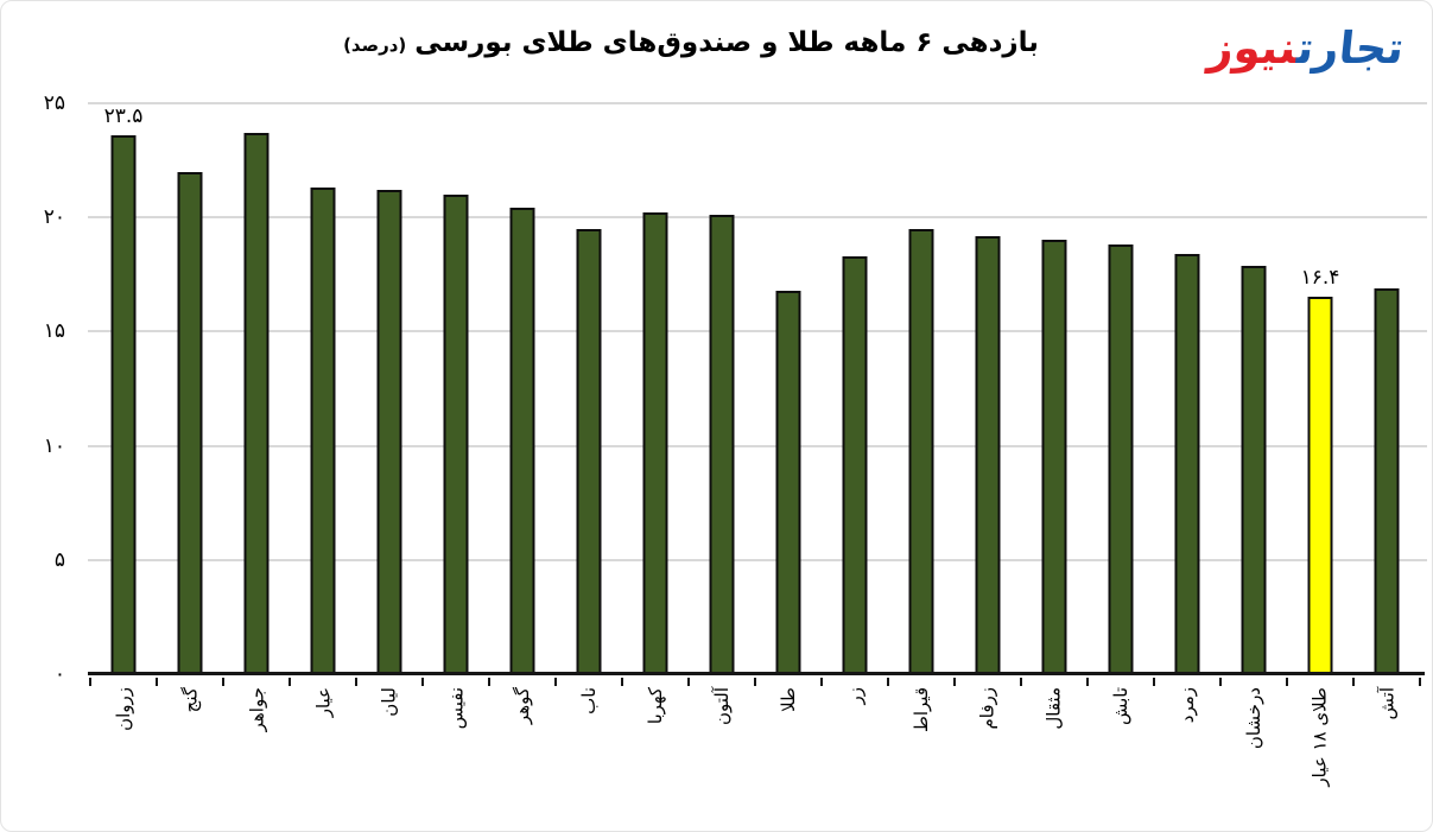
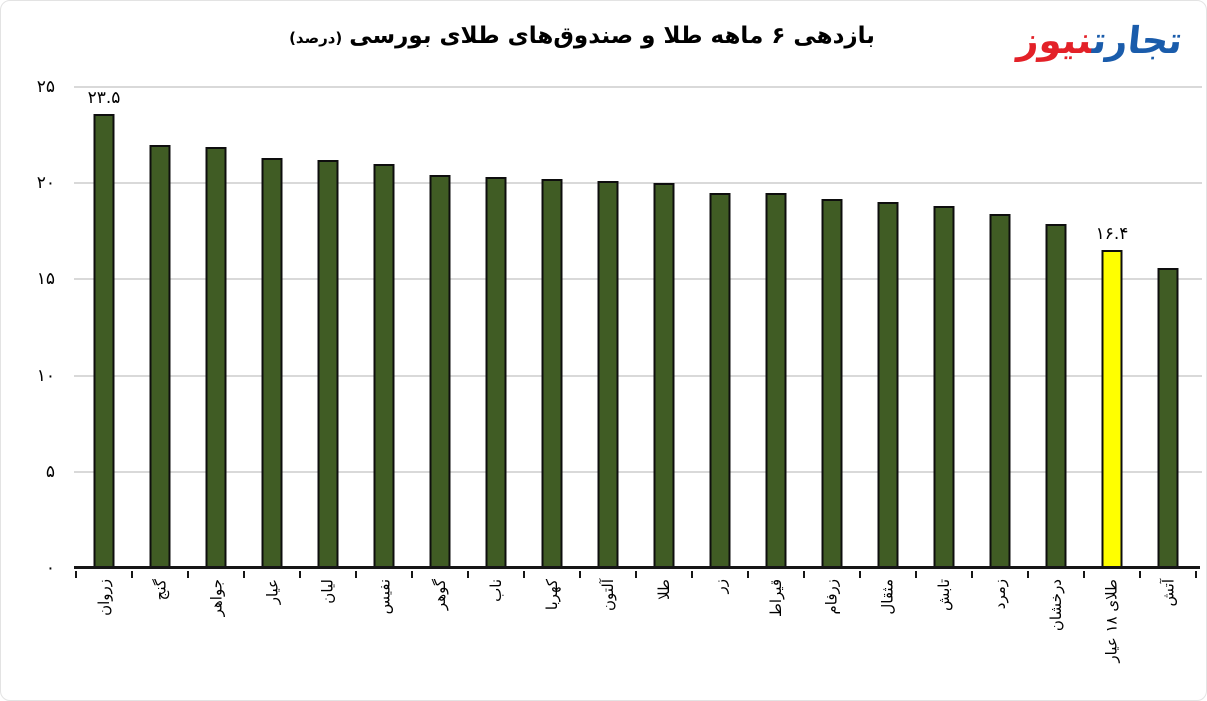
جواهر: 23.6 -> 21.8
ناب: 19.4 -> 20.2
طلا: 16.7 -> 19.9
زر: 18.2 -> 19.4
آتش: 16.8 -> 15.5
